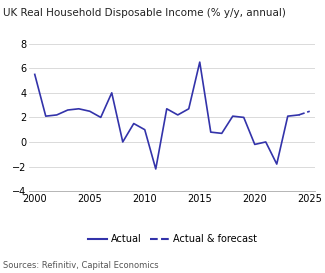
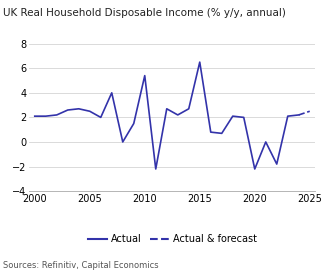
2000: 5.5 -> 2.1
2010: 1.0 -> 5.4
2020: -0.2 -> -2.2
